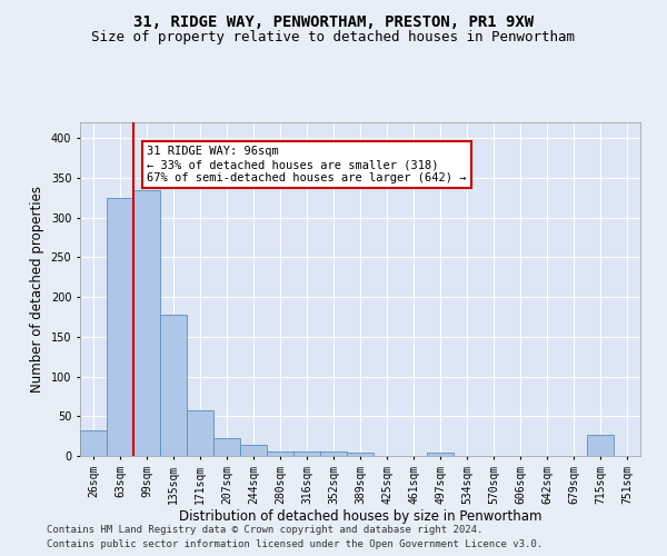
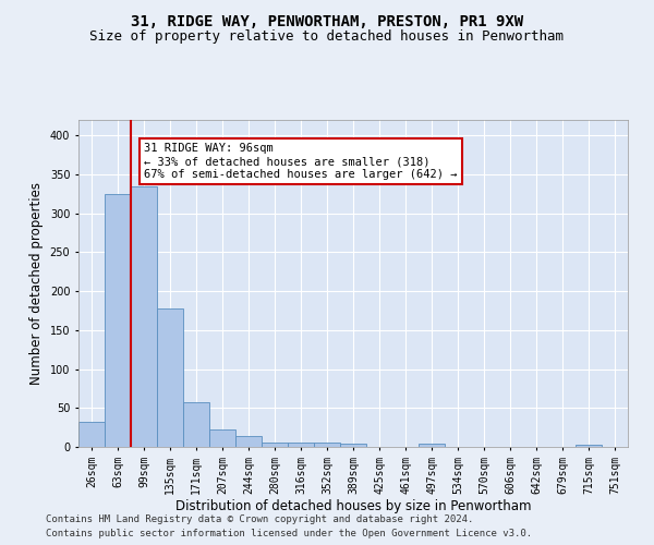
715sqm: 26 -> 3
